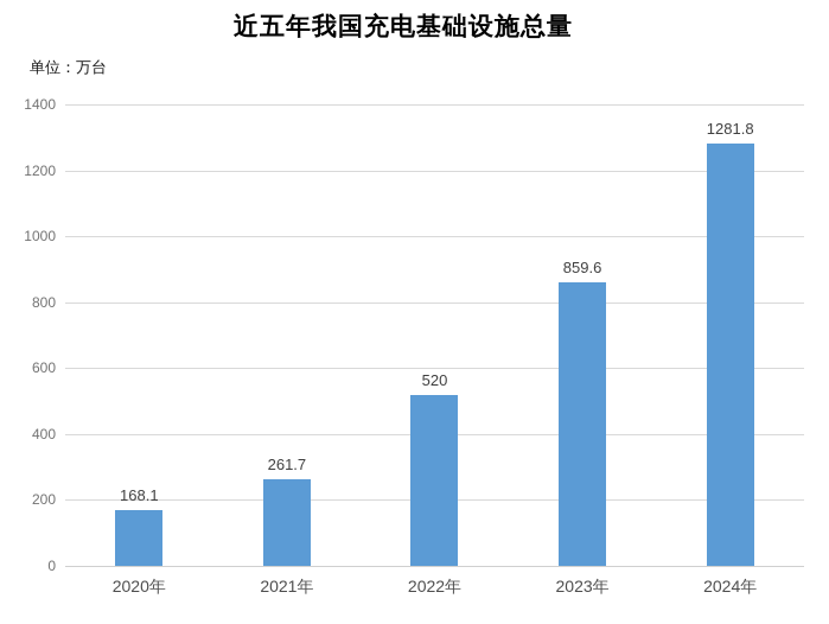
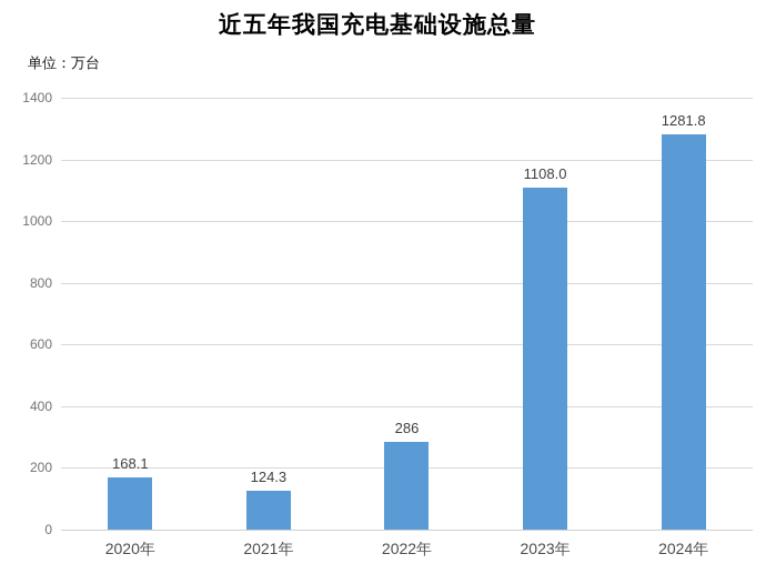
2021年: 261.7 -> 124.3
2022年: 520 -> 286
2023年: 859.6 -> 1108.0
